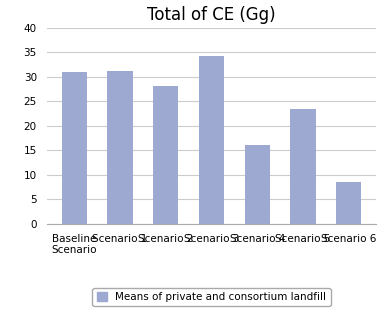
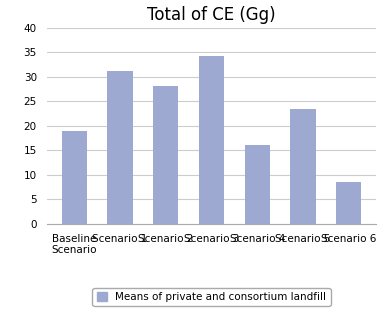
Baseline Scenario: 31.1 -> 19.0
